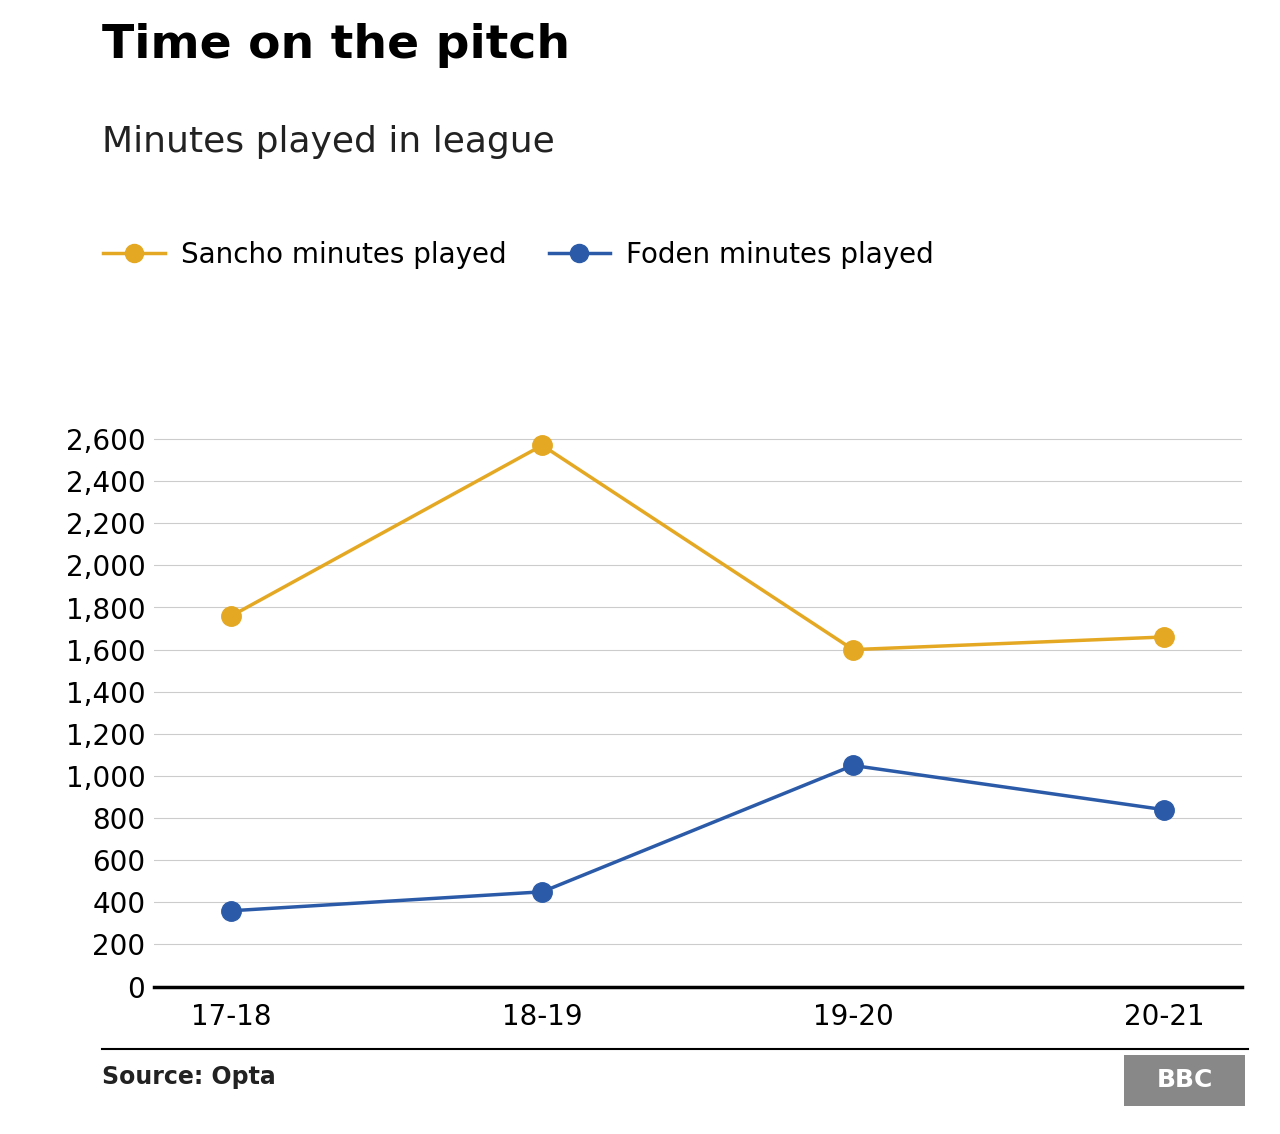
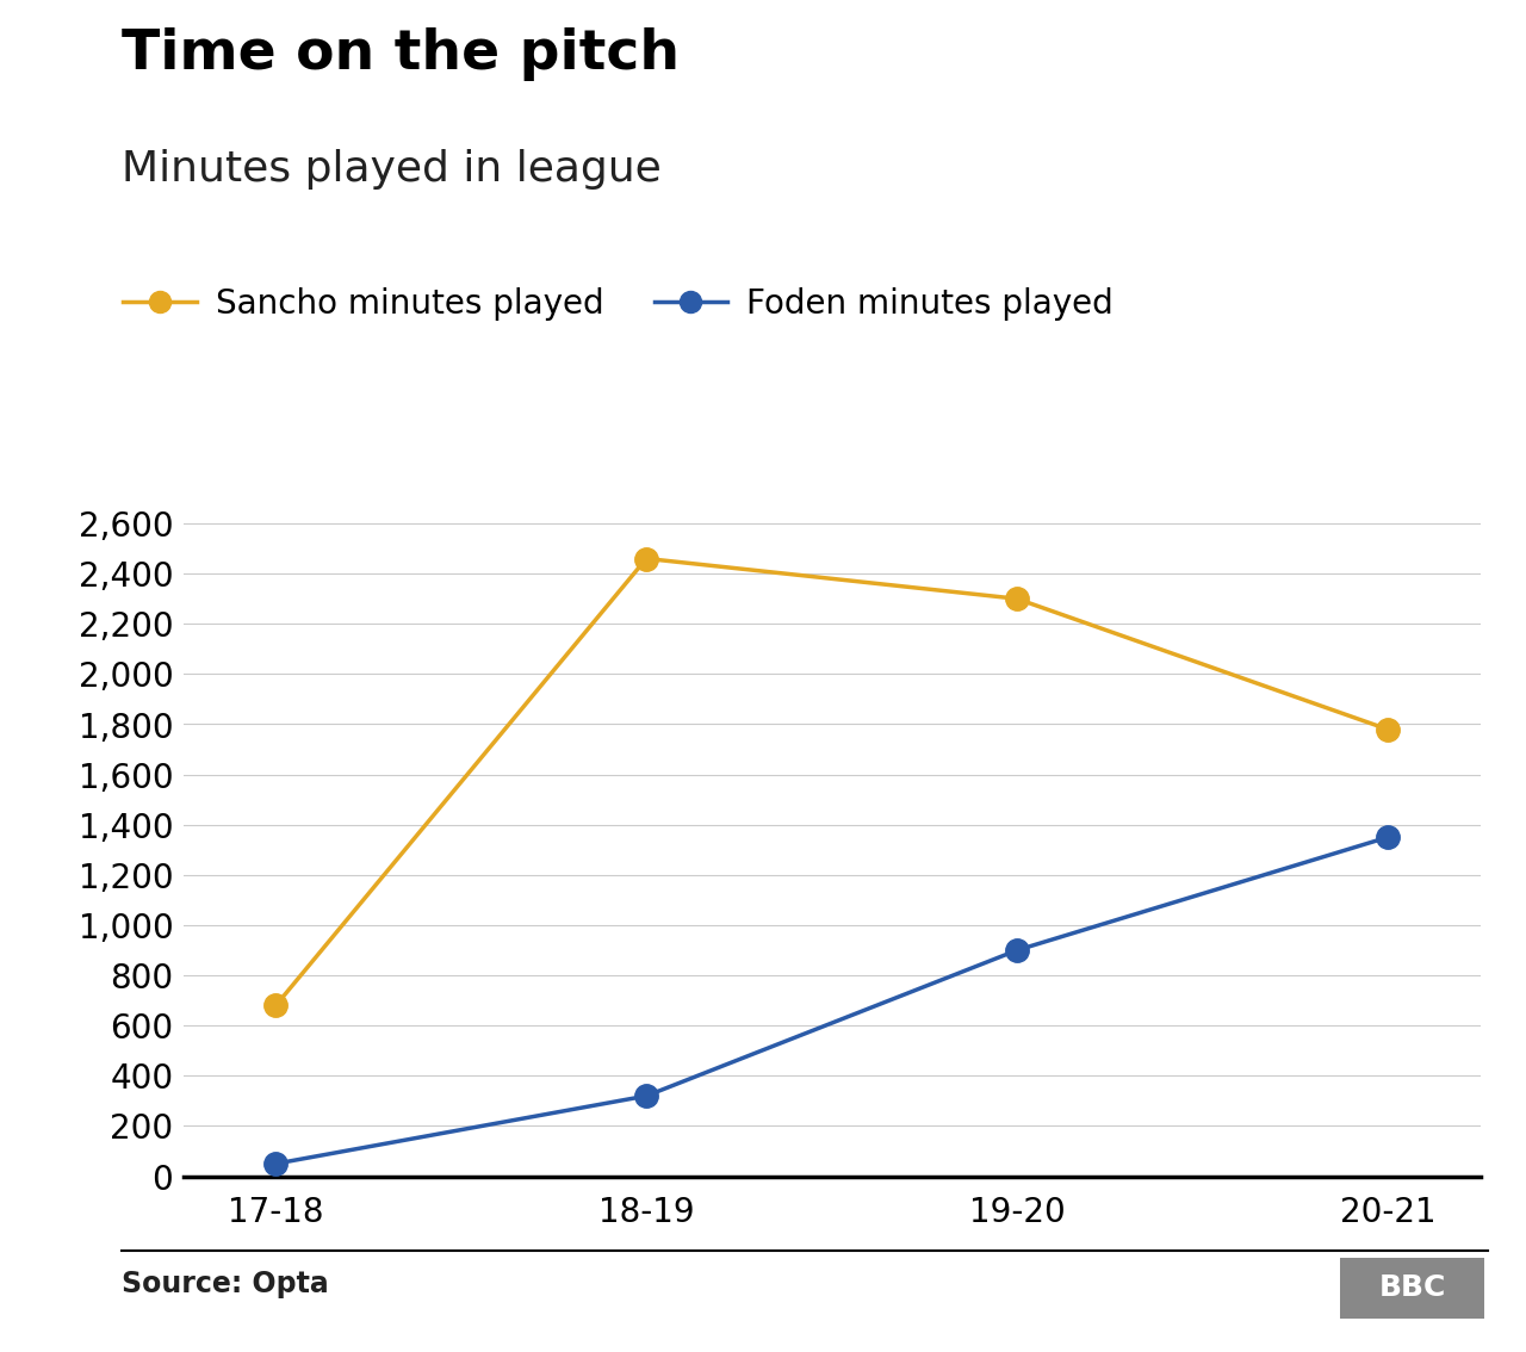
Sancho minutes played/17-18: 1,760 -> 680
Foden minutes played/17-18: 360 -> 50
Sancho minutes played/18-19: 2,570 -> 2,460
Foden minutes played/18-19: 450 -> 320
Sancho minutes played/19-20: 1,600 -> 2,300
Foden minutes played/19-20: 1,050 -> 900
Sancho minutes played/20-21: 1,660 -> 1,780
Foden minutes played/20-21: 840 -> 1,350
